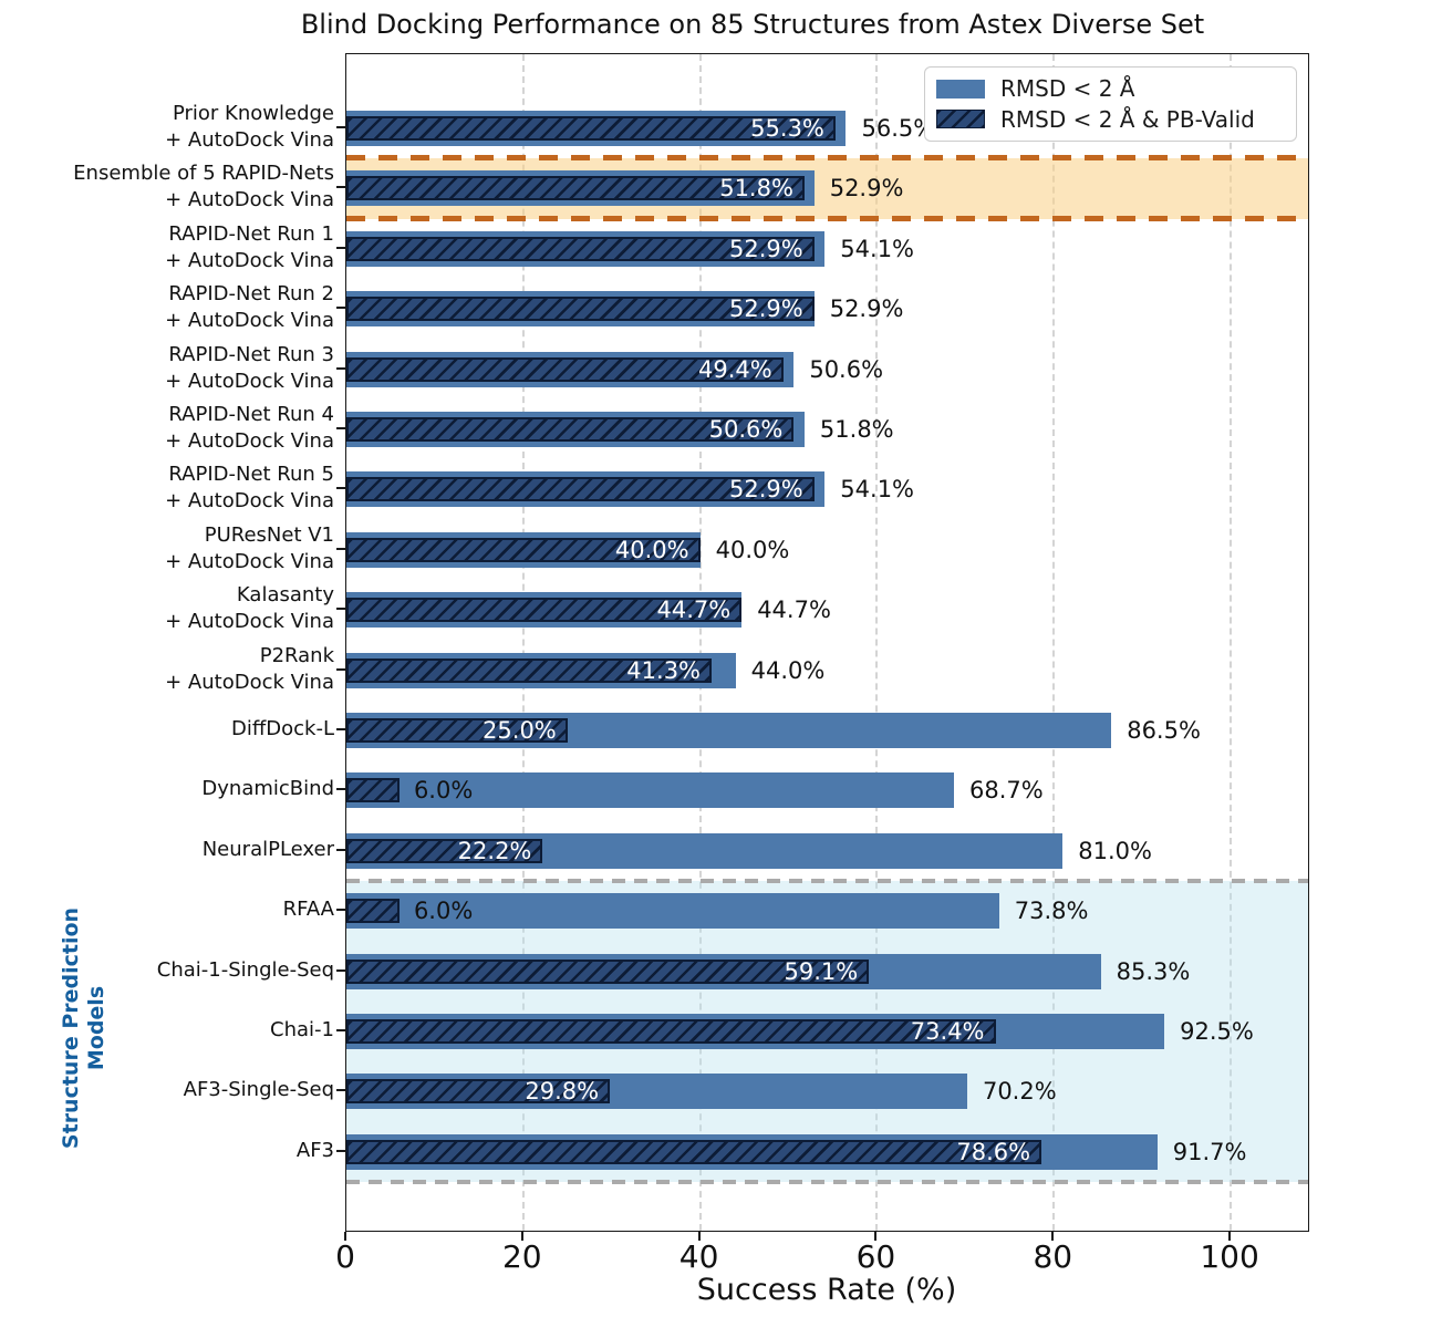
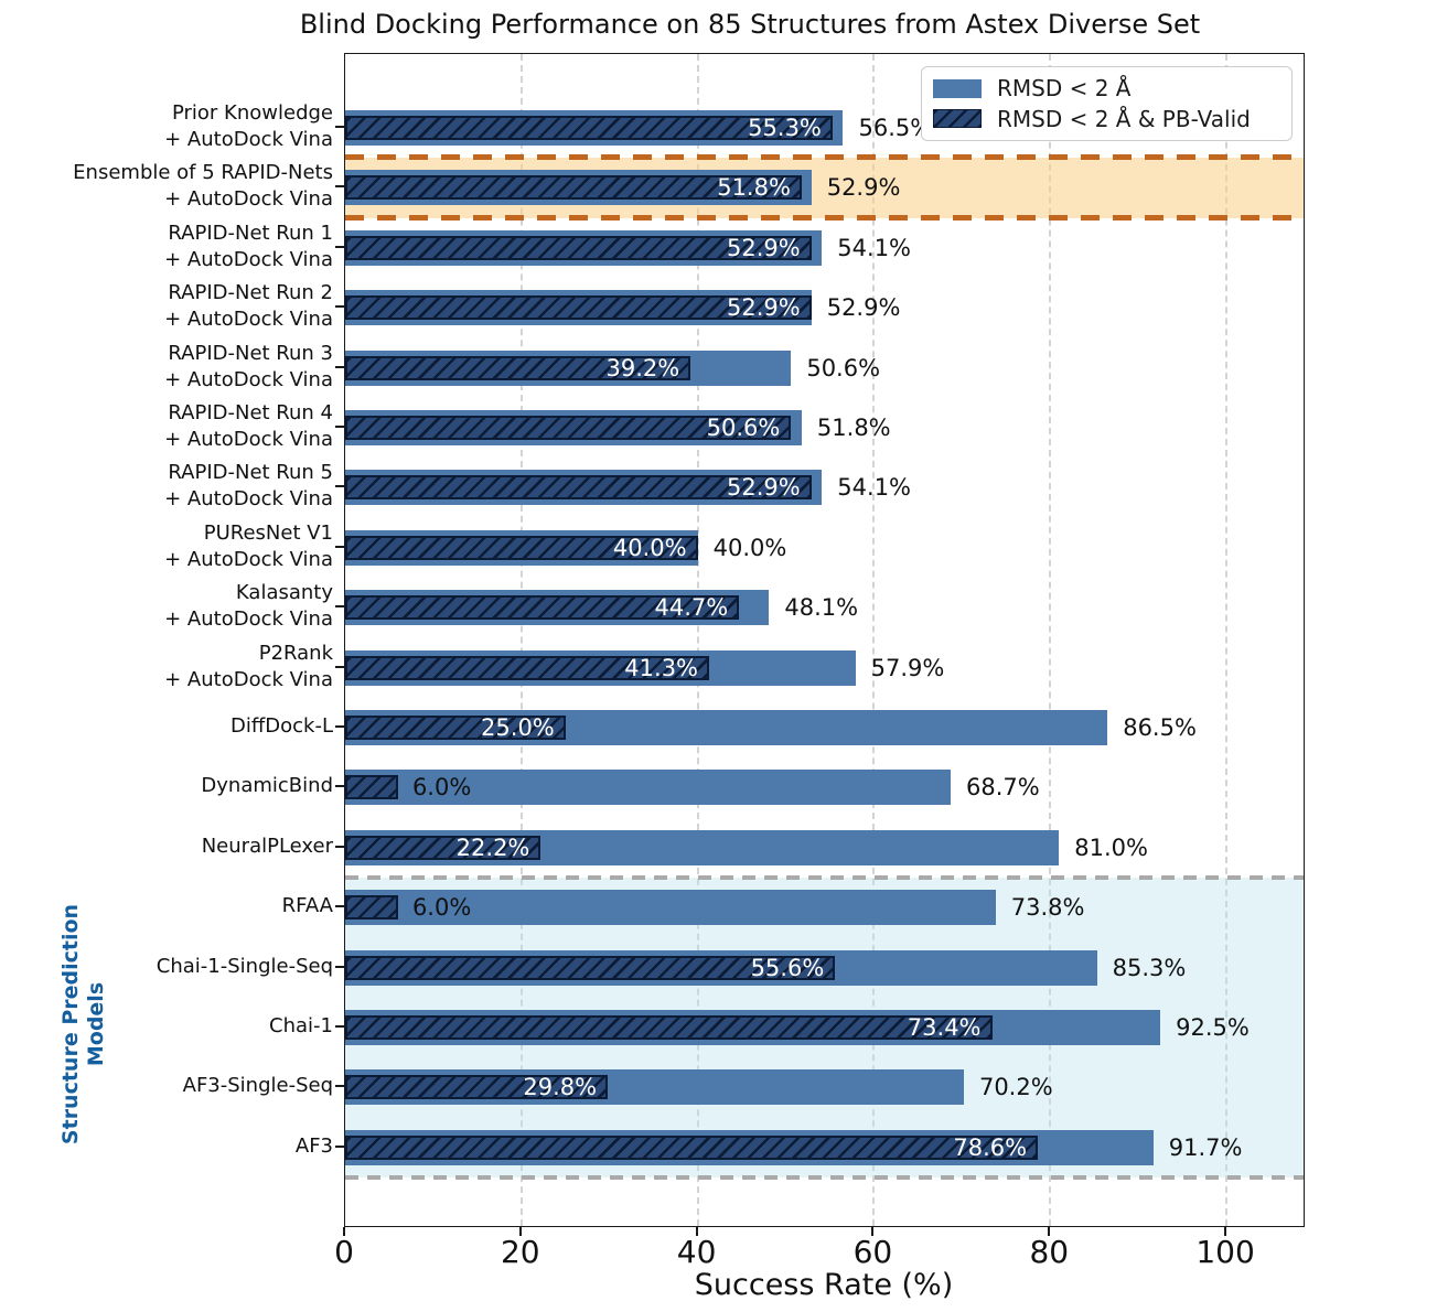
RMSD < 2 Å & PB-Valid/RAPID-Net Run 3 + AutoDock Vina: 49.4% -> 39.2%
RMSD < 2 Å/Kalasanty + AutoDock Vina: 44.7% -> 48.1%
RMSD < 2 Å/P2Rank + AutoDock Vina: 44.0% -> 57.9%
RMSD < 2 Å & PB-Valid/Chai-1-Single-Seq: 59.1% -> 55.6%
